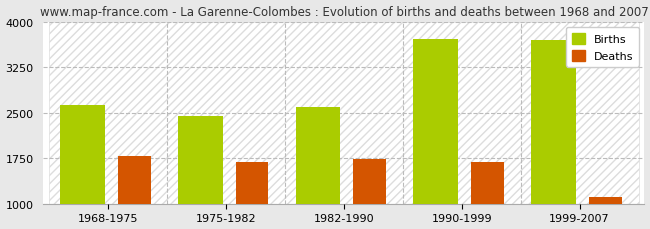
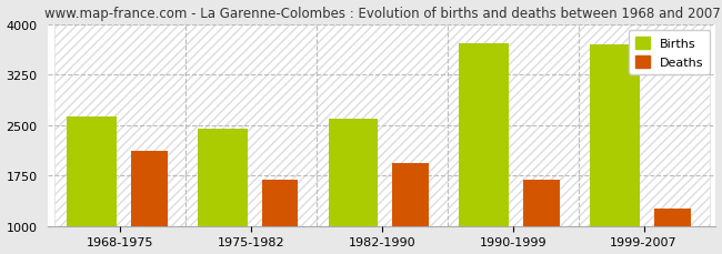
Deaths/1968-1975: 1790 -> 2120
Deaths/1982-1990: 1730 -> 1940
Deaths/1999-2007: 1120 -> 1260
